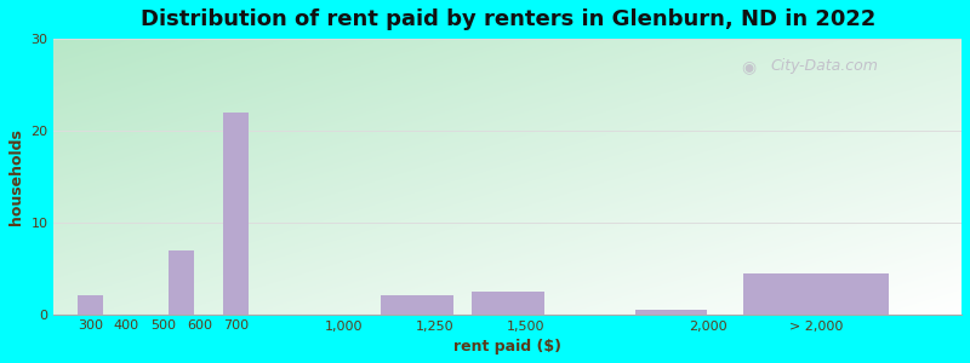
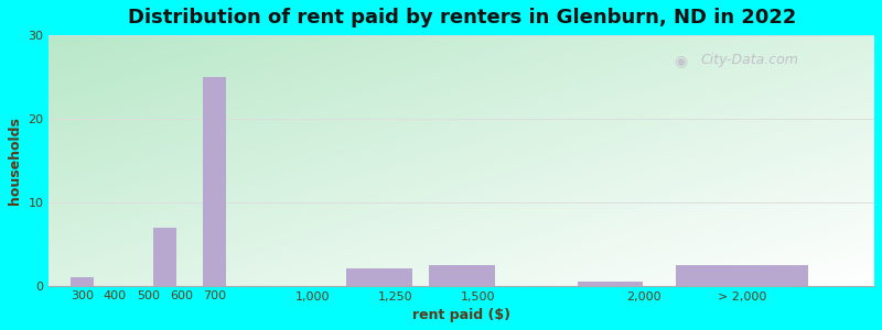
300: 2.0 -> 1.0
700: 22.0 -> 25.0
> 2,000: 4.4 -> 2.5
